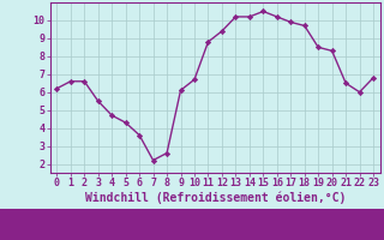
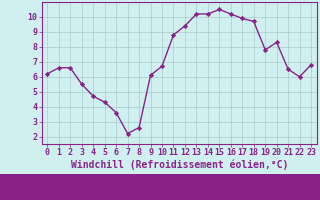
19: 8.5 -> 7.8
